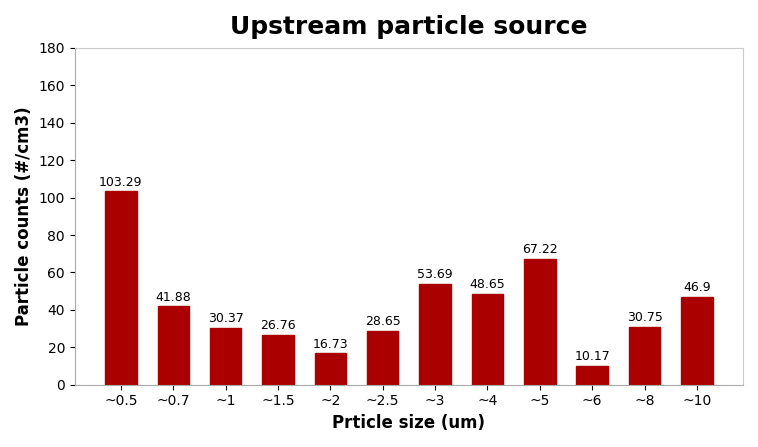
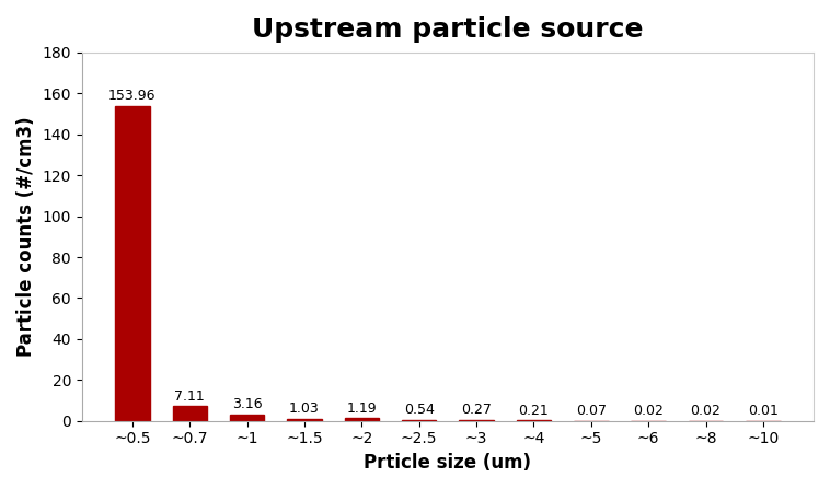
~0.5: 103.29 -> 153.96
~0.7: 41.88 -> 7.11
~1: 30.37 -> 3.16
~1.5: 26.76 -> 1.03
~2: 16.73 -> 1.19
~2.5: 28.65 -> 0.54
~3: 53.69 -> 0.27
~4: 48.65 -> 0.21
~5: 67.22 -> 0.07
~6: 10.17 -> 0.02
~8: 30.75 -> 0.02
~10: 46.9 -> 0.01
